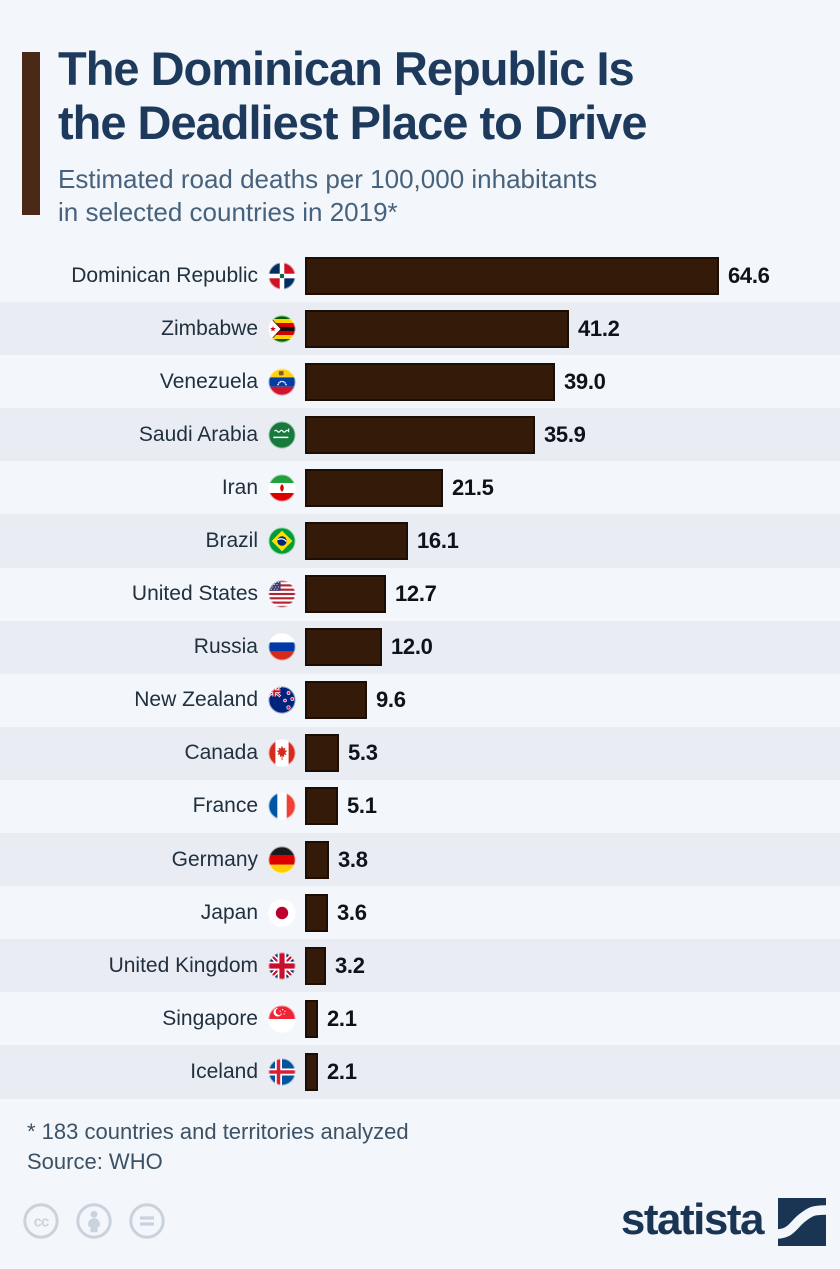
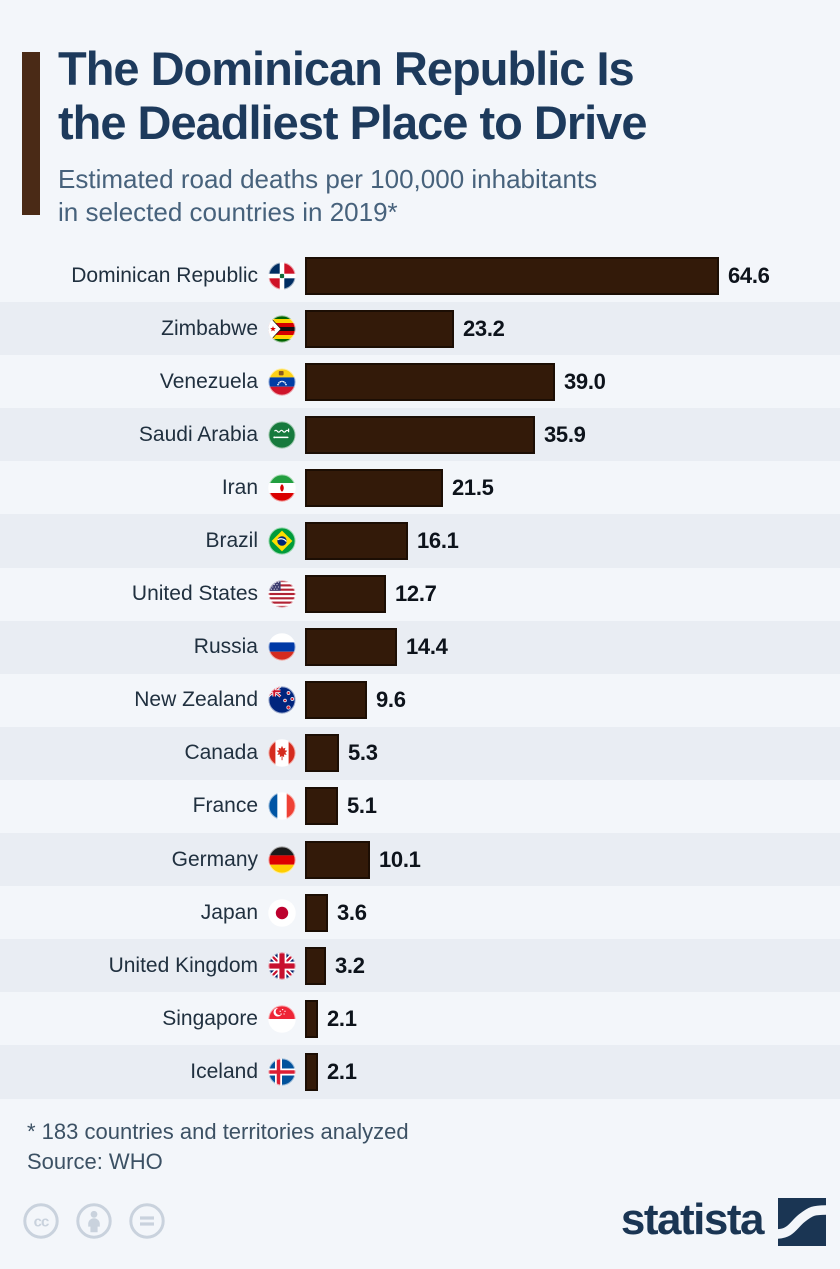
Zimbabwe: 41.2 -> 23.2
Russia: 12.0 -> 14.4
Germany: 3.8 -> 10.1
